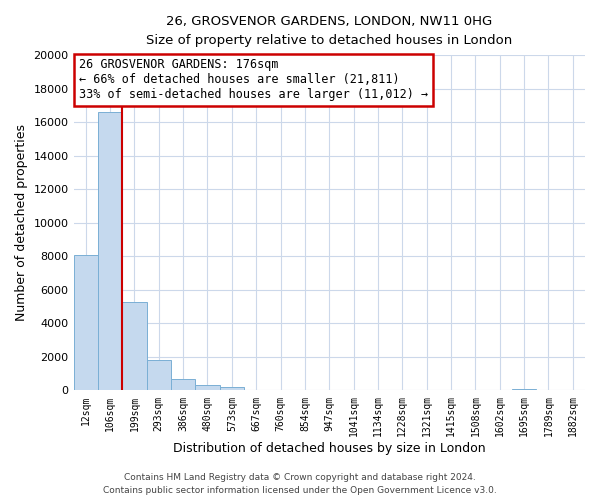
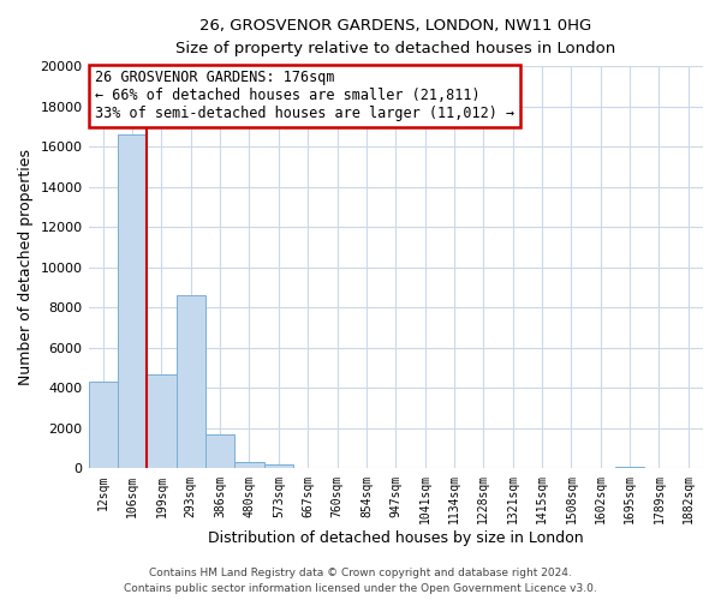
12sqm: 8100 -> 4300
199sqm: 5300 -> 4700
293sqm: 1800 -> 8600
386sqm: 700 -> 1700
